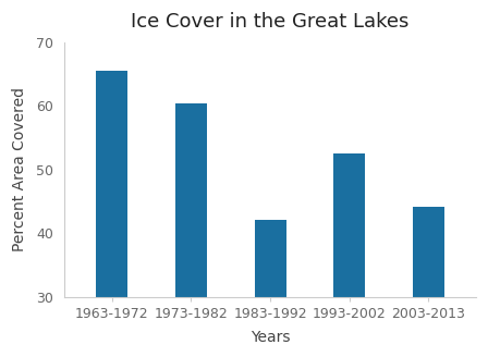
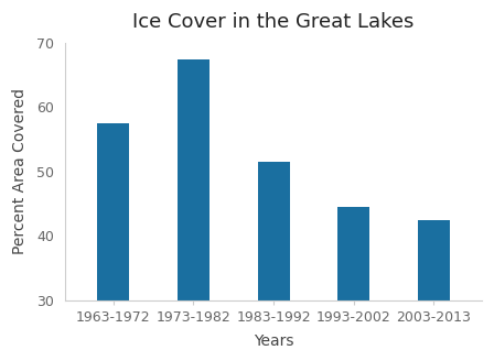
1963-1972: 65.6 -> 57.5
1973-1982: 60.4 -> 67.5
1983-1992: 42.0 -> 51.5
1993-2002: 52.6 -> 44.5
2003-2013: 44.2 -> 42.5
